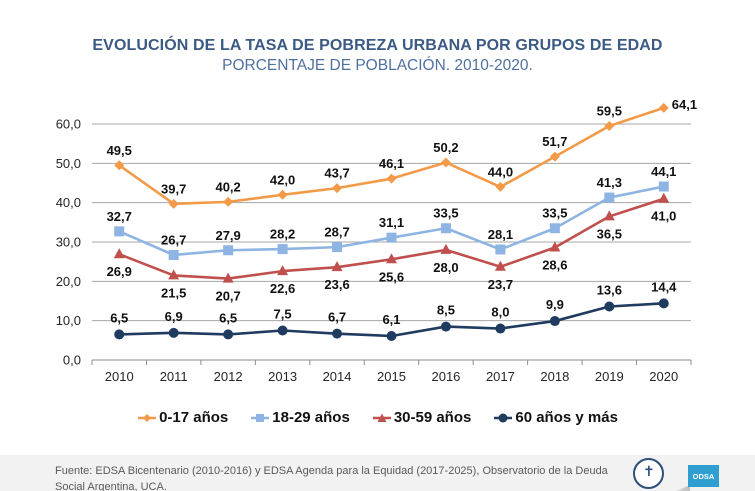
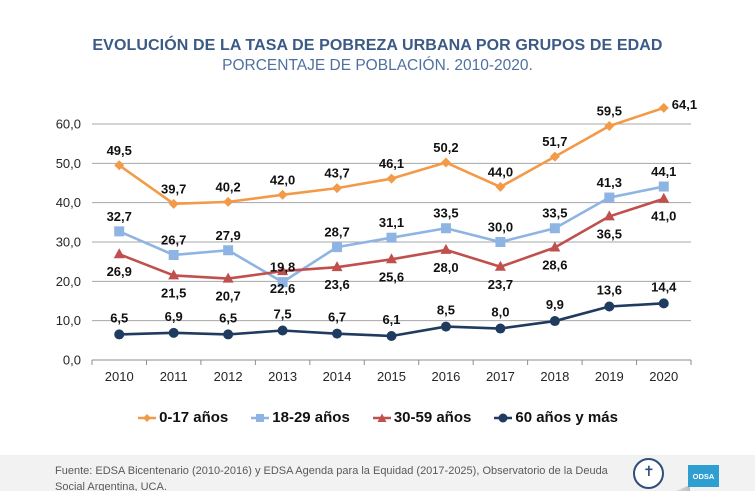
18-29 años/2013: 28,2 -> 19,8
18-29 años/2017: 28,1 -> 30,0
